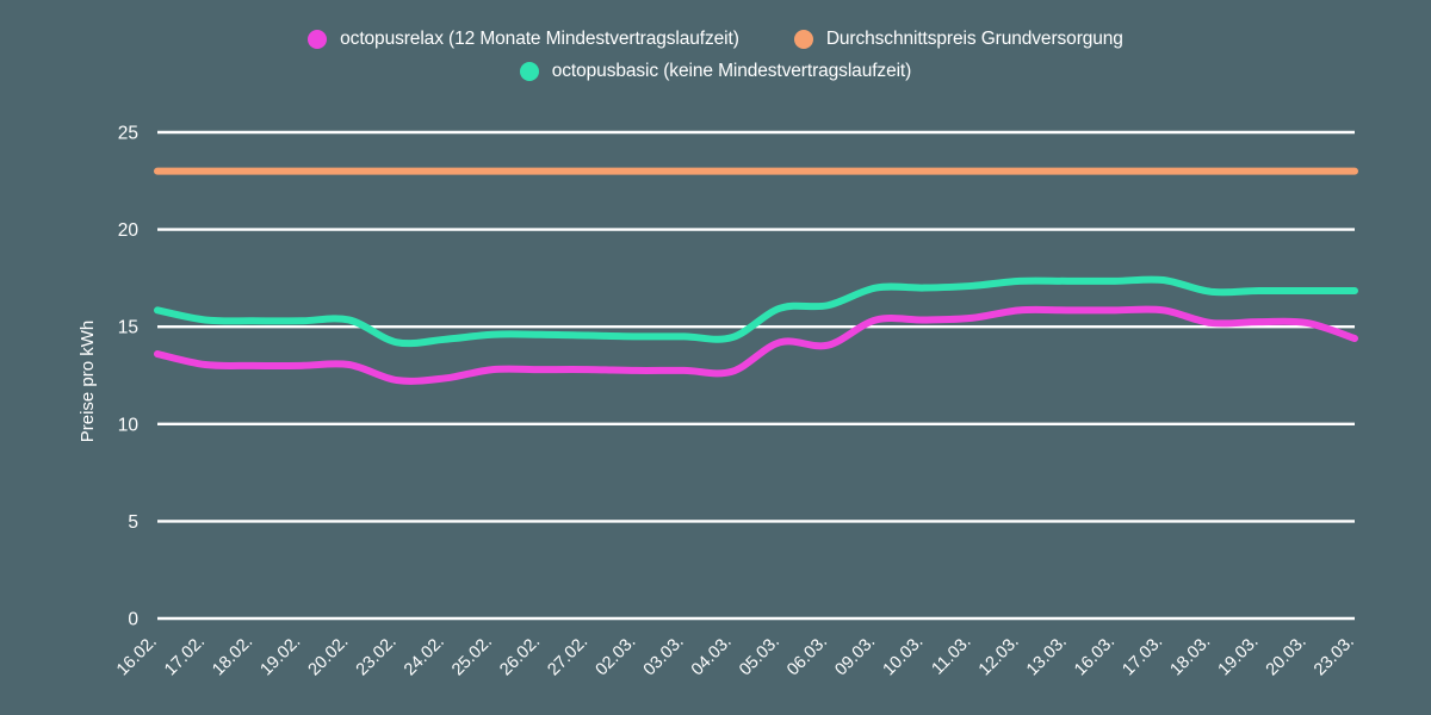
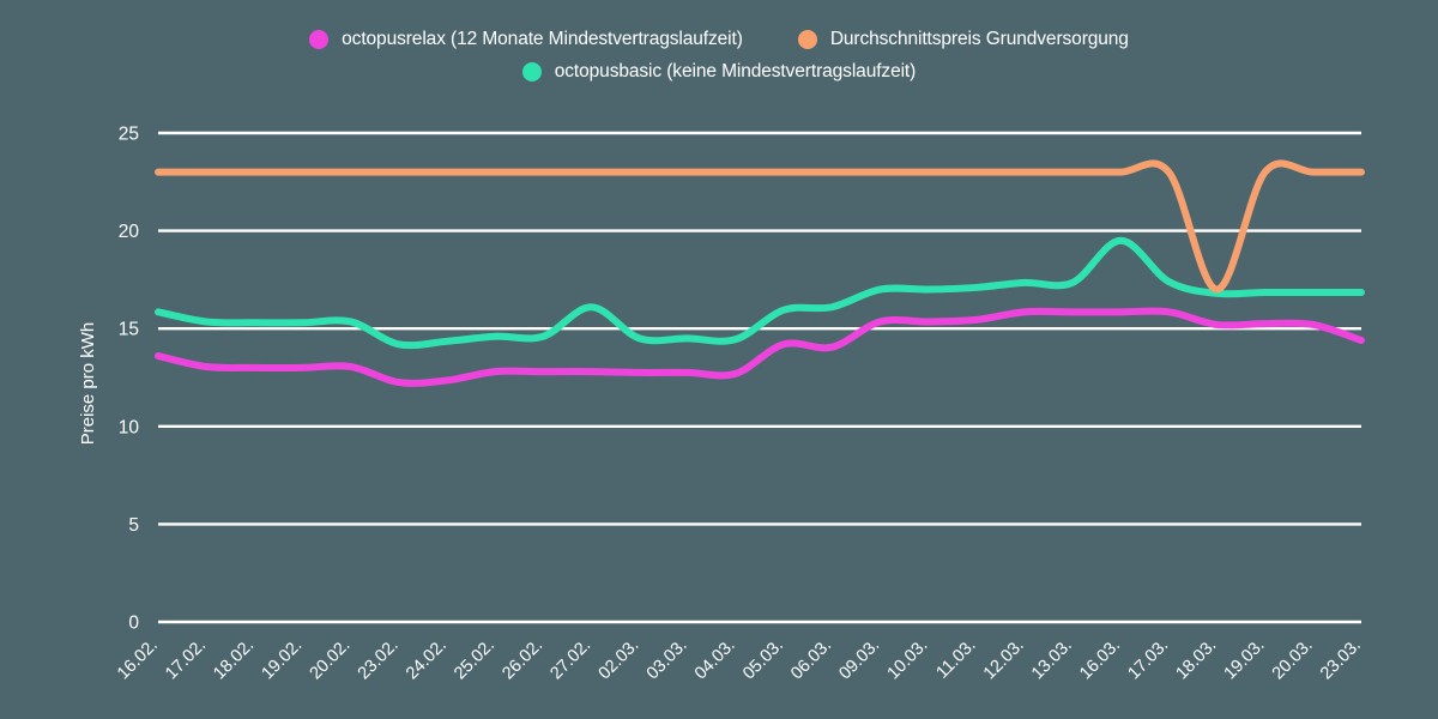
octopusbasic (keine Mindestvertragslaufzeit)/27.02.: 14.6 -> 16.1
octopusbasic (keine Mindestvertragslaufzeit)/16.03.: 17.4 -> 19.5
Durchschnittspreis Grundversorgung/18.03.: 23 -> 17
